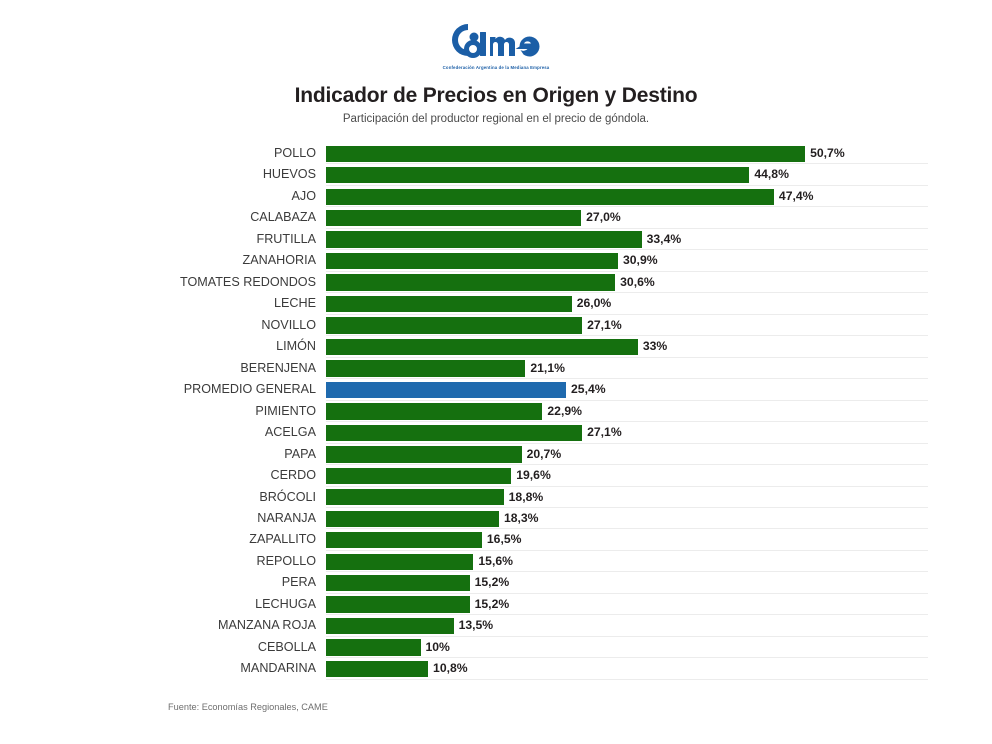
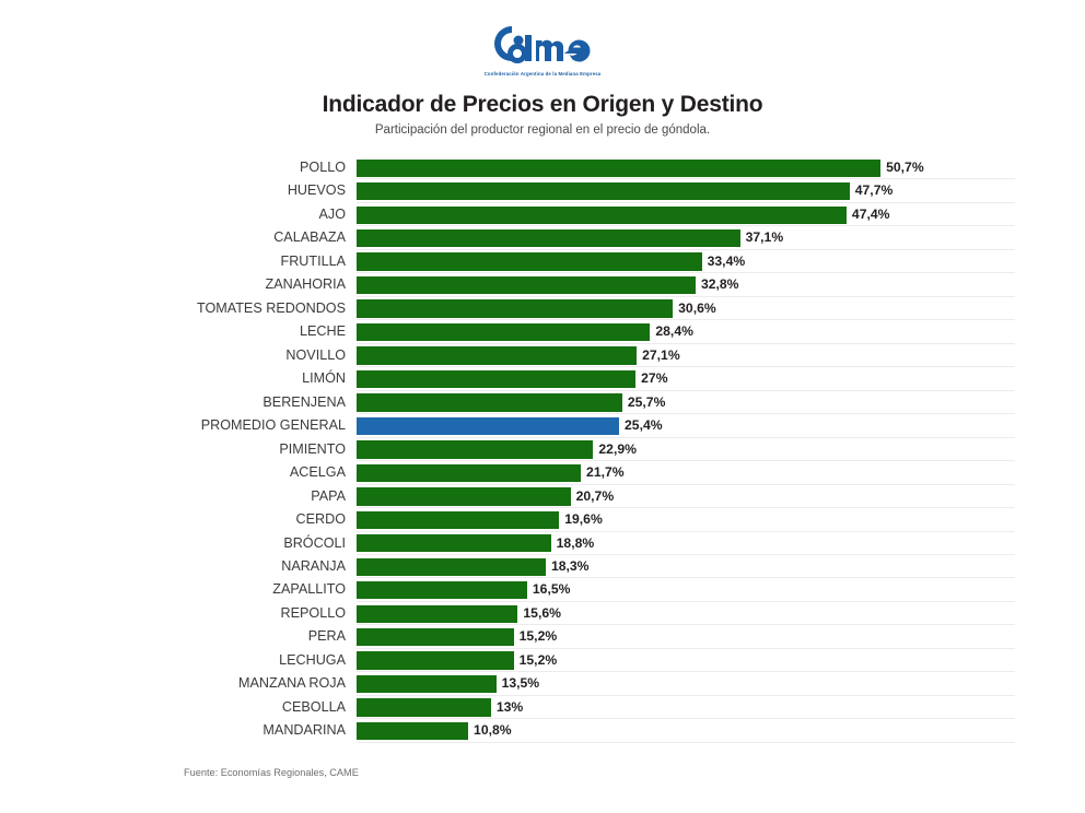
HUEVOS: 44,8% -> 47,7%
CALABAZA: 27,0% -> 37,1%
ZANAHORIA: 30,9% -> 32,8%
LECHE: 26,0% -> 28,4%
LIMÓN: 33% -> 27%
BERENJENA: 21,1% -> 25,7%
ACELGA: 27,1% -> 21,7%
CEBOLLA: 10% -> 13%
